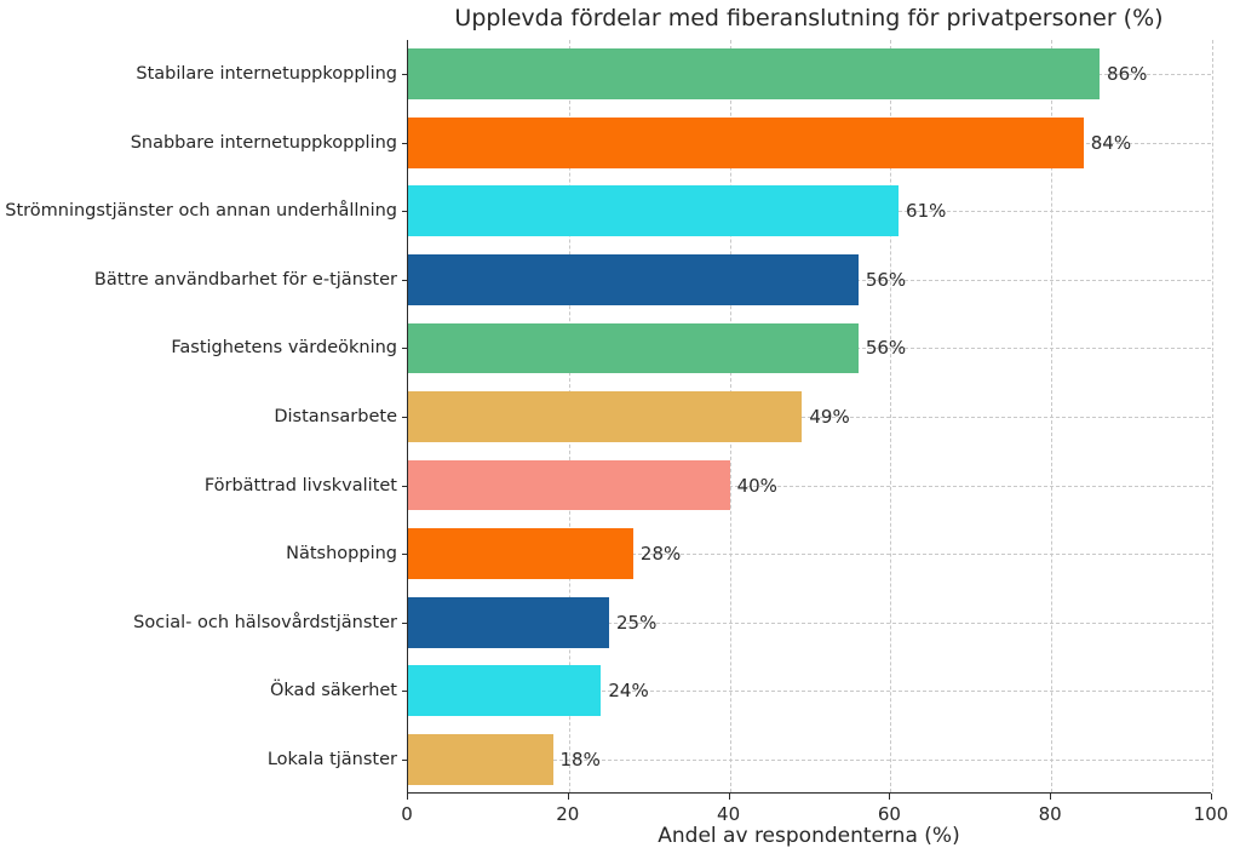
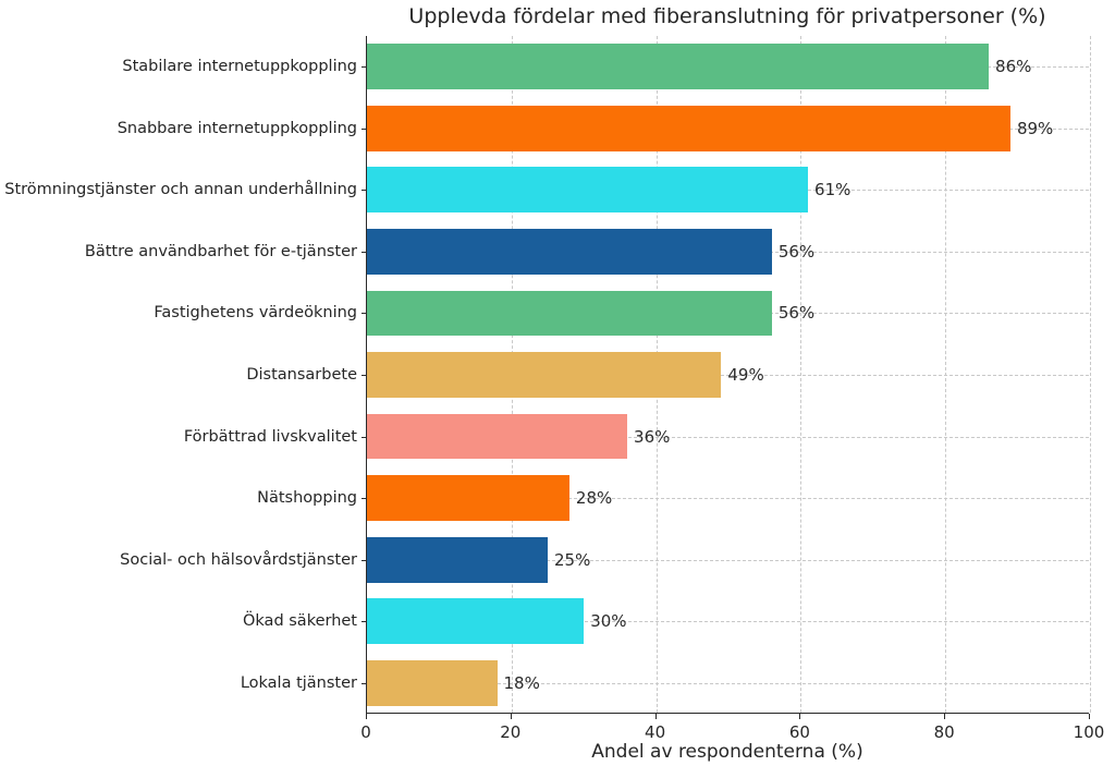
Snabbare internetuppkoppling: 84% -> 89%
Förbättrad livskvalitet: 40% -> 36%
Ökad säkerhet: 24% -> 30%
